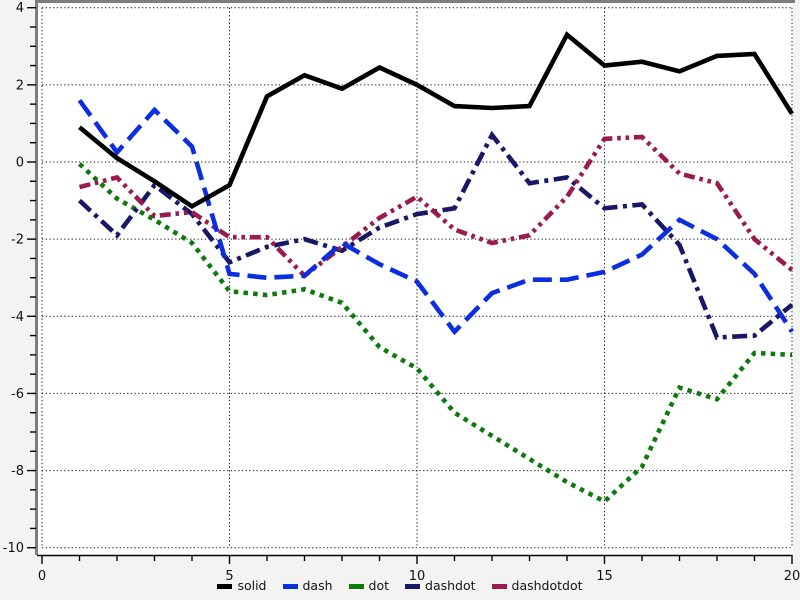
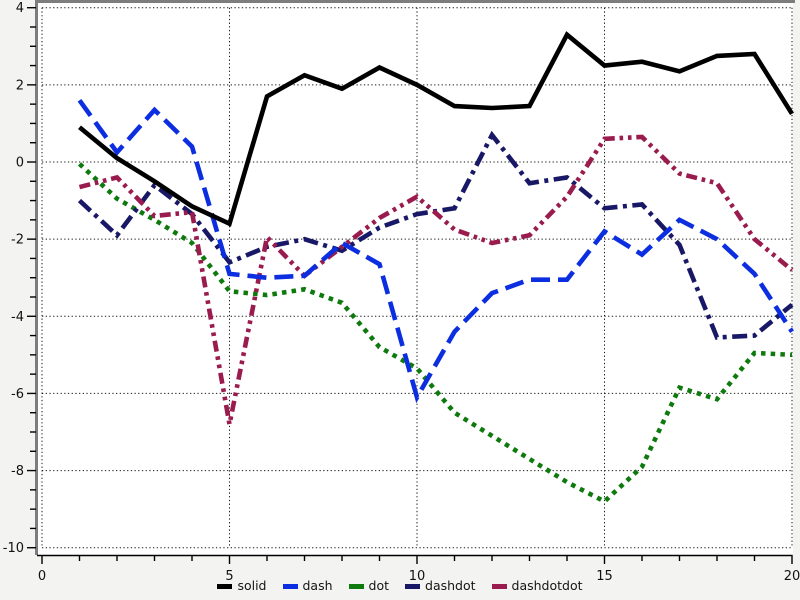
solid/5: -0.6 -> -1.6
dashdotdot/5: -1.9 -> -6.8
dash/10: -3.1 -> -6.1
dash/15: -2.9 -> -1.8
